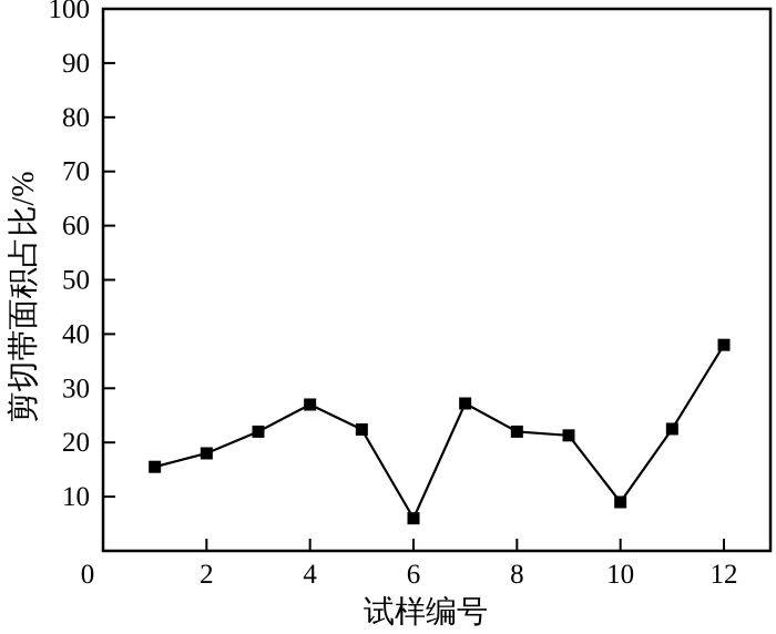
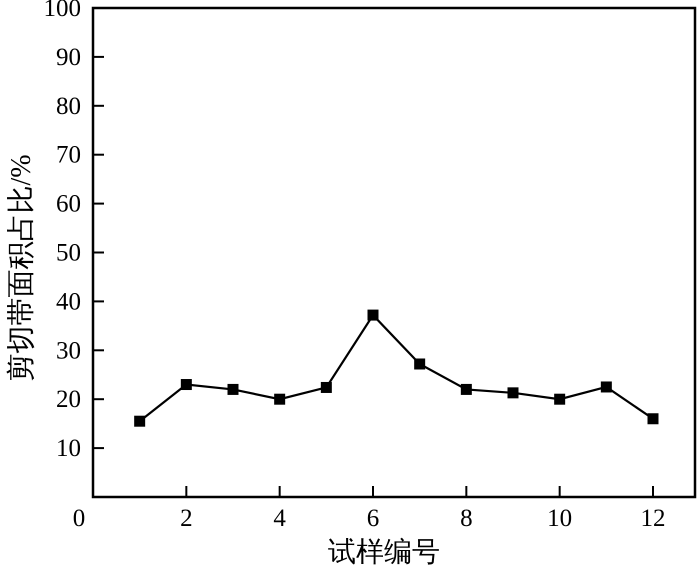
2: 18 -> 23
4: 27 -> 20
6: 6 -> 37
10: 9 -> 20
12: 38 -> 16
